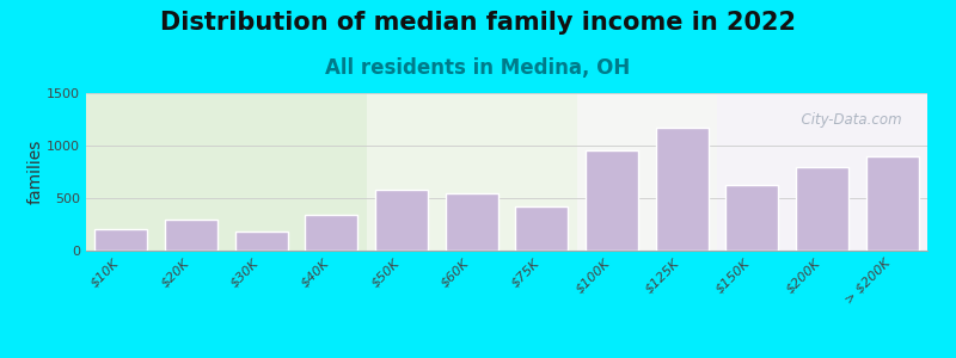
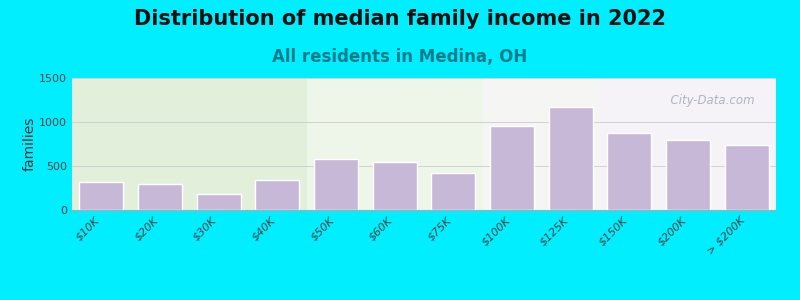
$10K: 200 -> 320
$150K: 630 -> 880
> $200K: 900 -> 740
